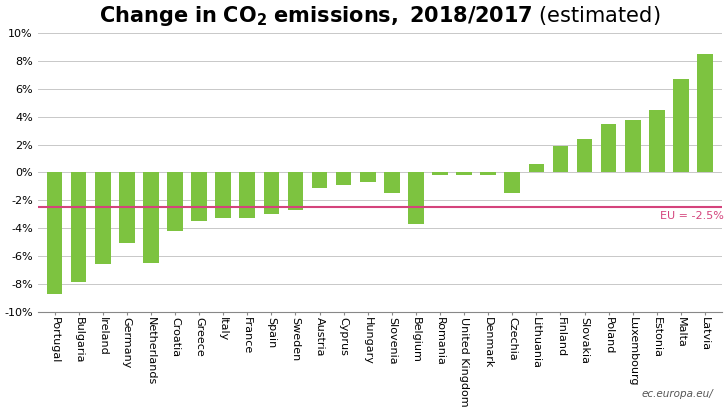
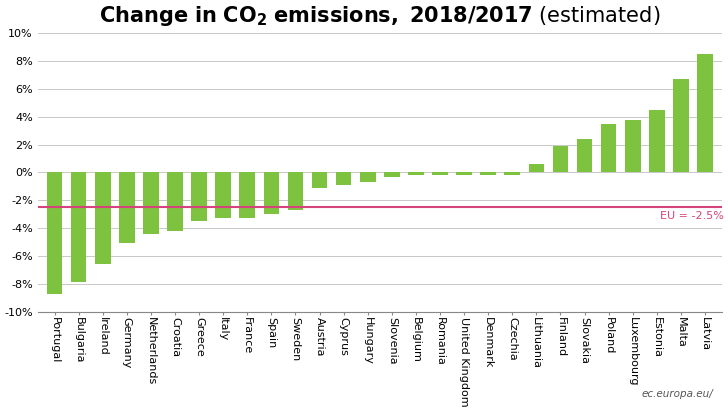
Netherlands: -6.5% -> -4.4%
Slovenia: -1.5% -> -0.3%
Belgium: -3.7% -> -0.2%
Czechia: -1.5% -> -0.2%
